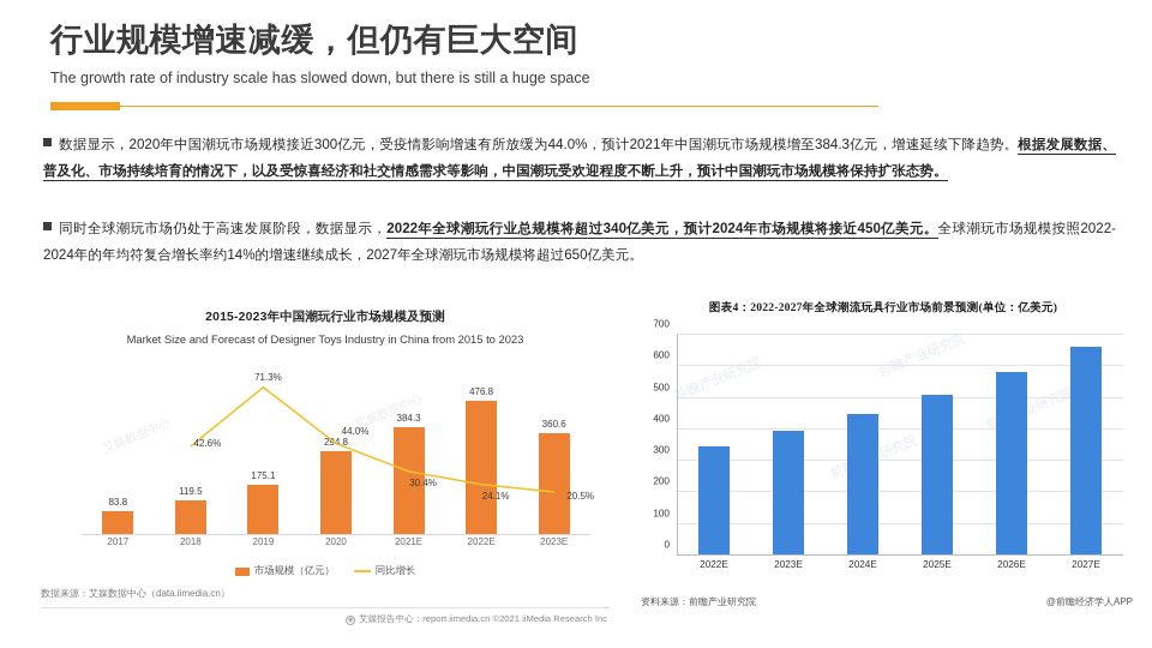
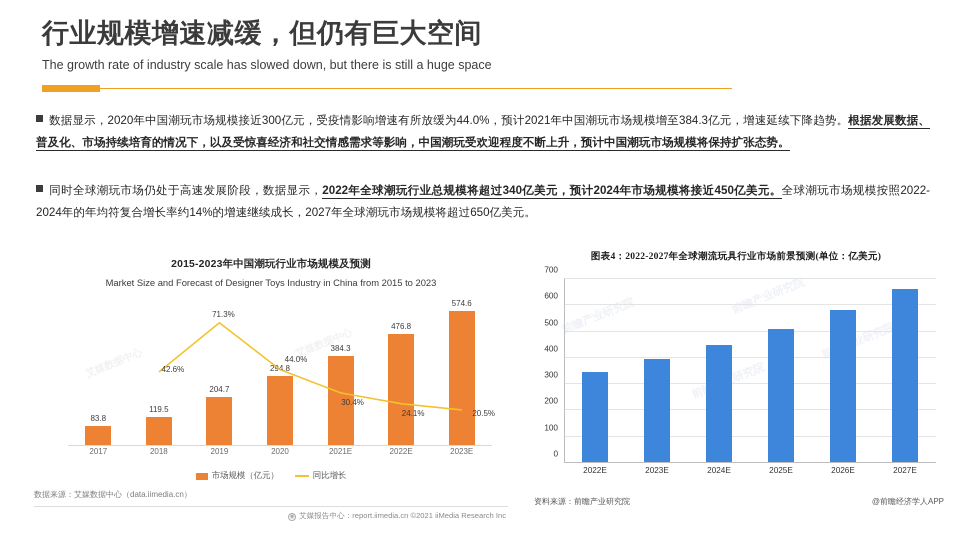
2015-2023年中国潮玩行业市场规模及预测/市场规模（亿元）/2019: 175.1 -> 204.7
2015-2023年中国潮玩行业市场规模及预测/市场规模（亿元）/2023E: 360.6 -> 574.6
